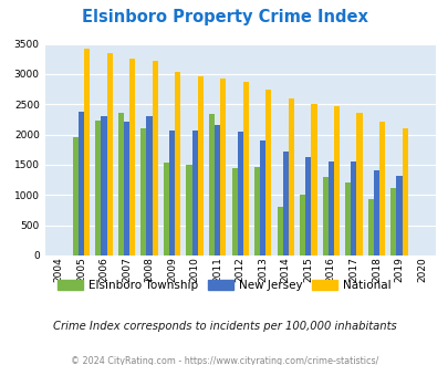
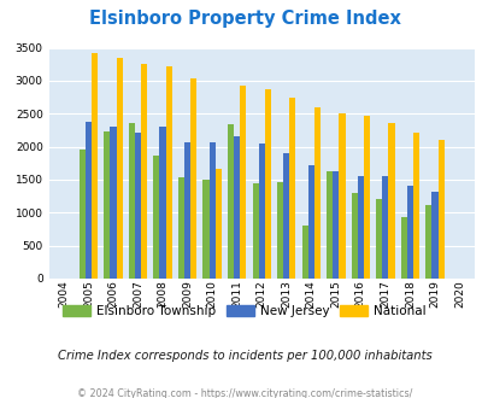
Elsinboro Township/2008: 2100 -> 1860
National/2010: 2960 -> 1660
Elsinboro Township/2015: 1000 -> 1620
